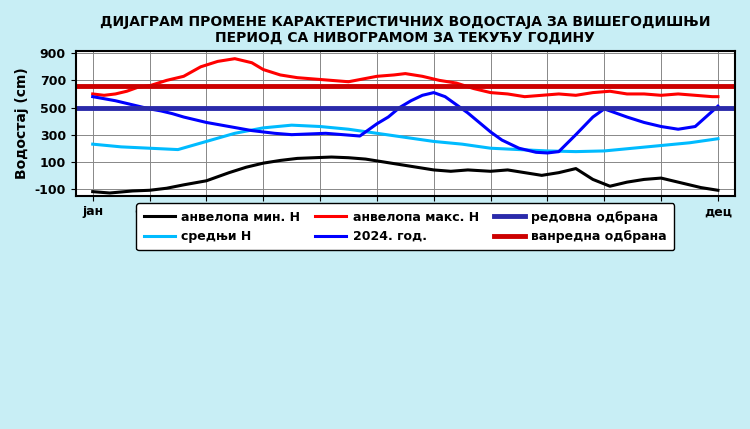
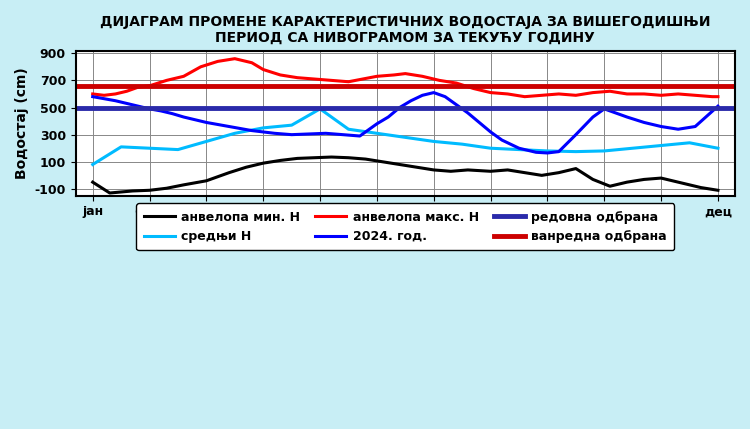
анвелопа мин. Н/јан: -120 -> -50
средњи Н/јан: 230 -> 80
средњи Н/мај: 360 -> 490
средњи Н/дец: 270 -> 200
